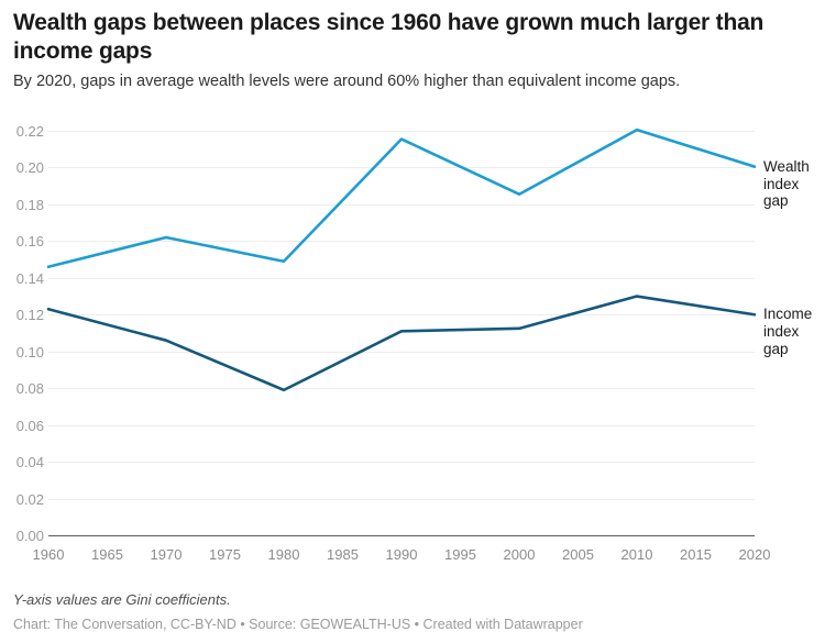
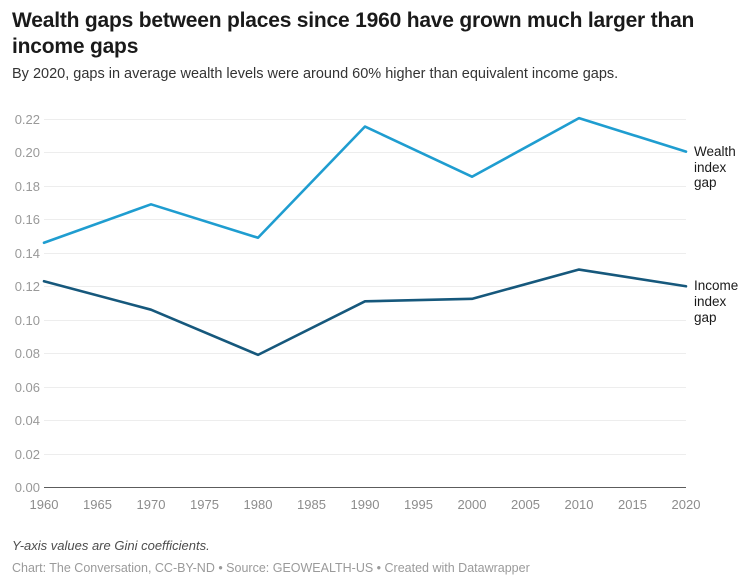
Wealth index gap/1970: 0.162 -> 0.169
